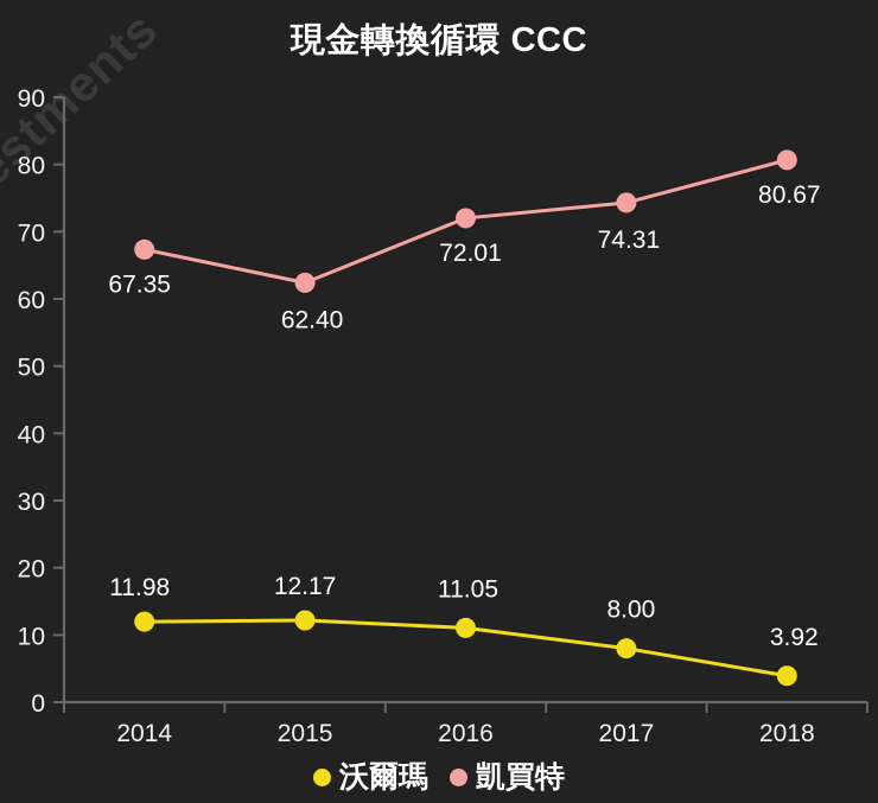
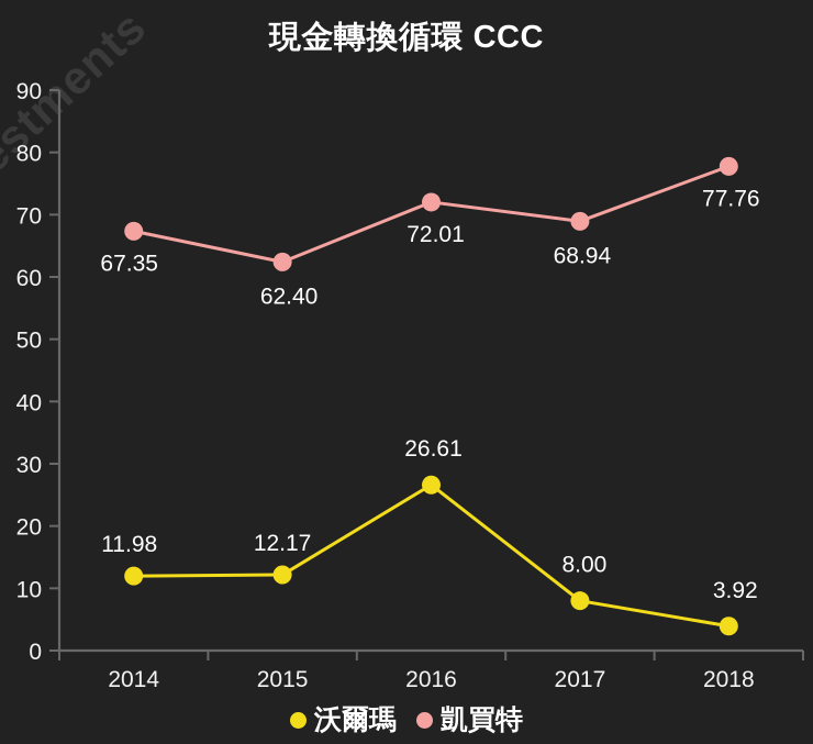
沃爾瑪/2016: 11.05 -> 26.61
凱買特/2017: 74.31 -> 68.94
凱買特/2018: 80.67 -> 77.76
